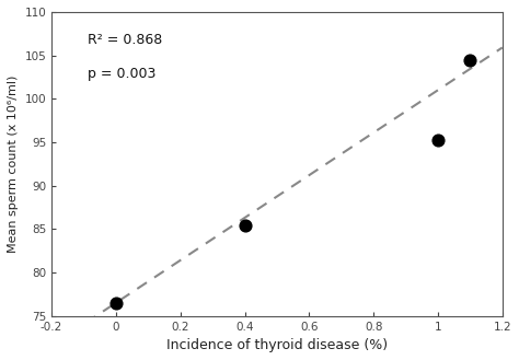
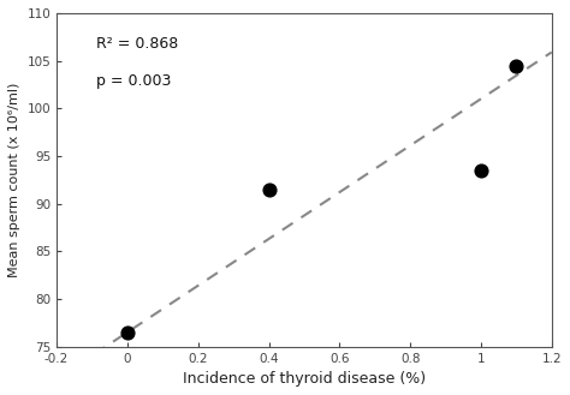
0.4: 85.4 -> 91.5
1: 95.2 -> 93.5
